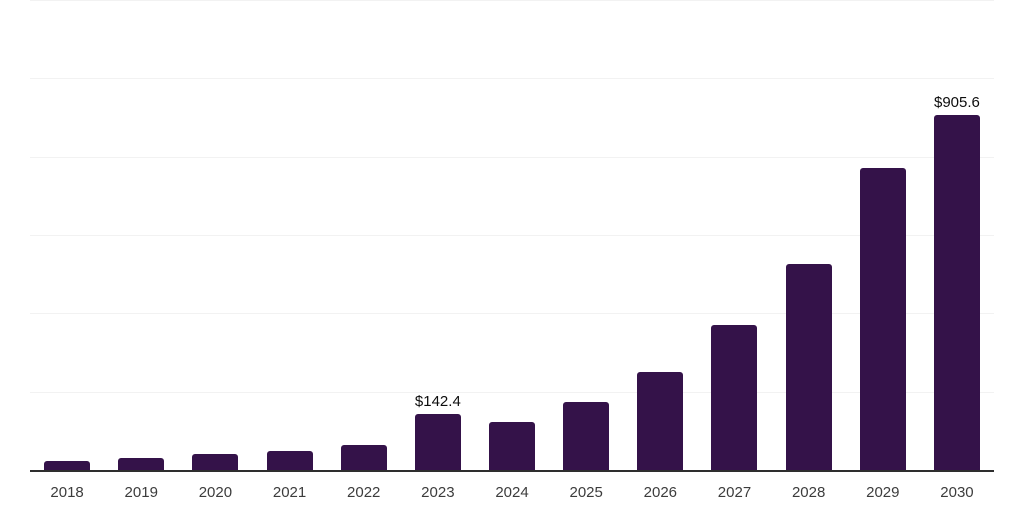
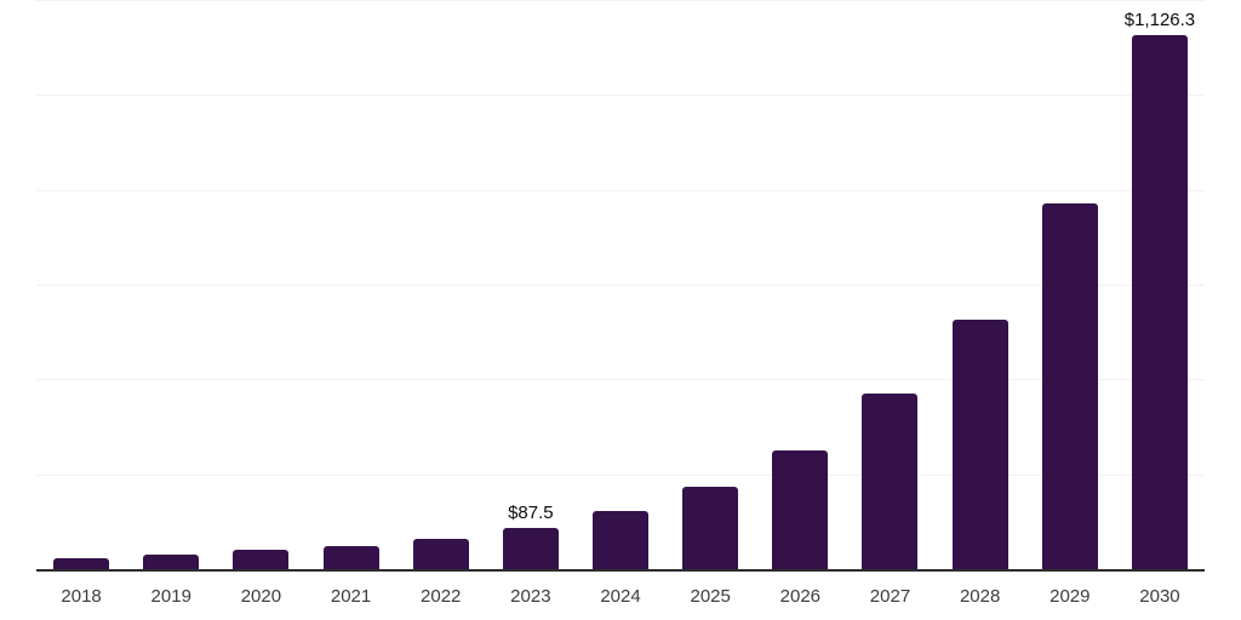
2023: $142.4 -> $87.5
2030: $905.6 -> $1,126.3
